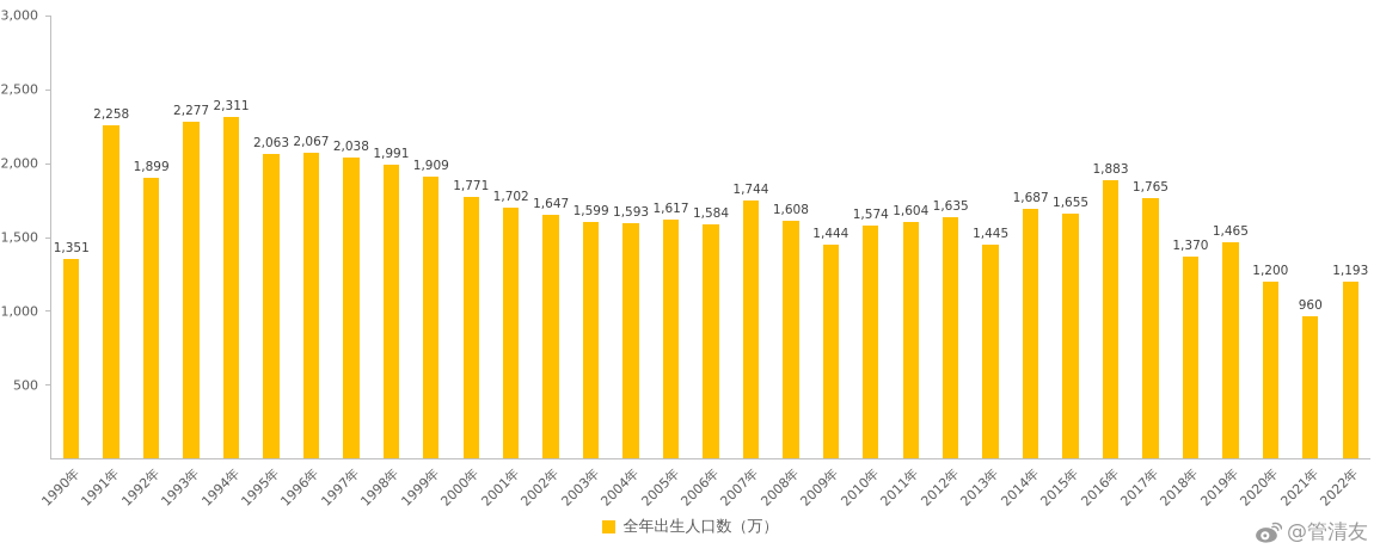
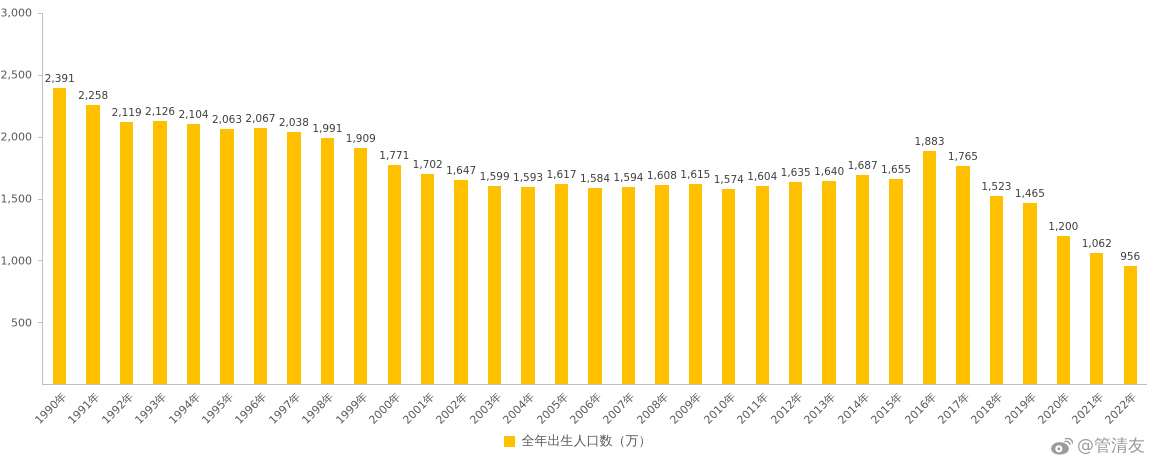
1990年: 1,351 -> 2,391
1992年: 1,899 -> 2,119
1993年: 2,277 -> 2,126
1994年: 2,311 -> 2,104
2007年: 1,744 -> 1,594
2009年: 1,444 -> 1,615
2013年: 1,445 -> 1,640
2018年: 1,370 -> 1,523
2021年: 960 -> 1,062
2022年: 1,193 -> 956
